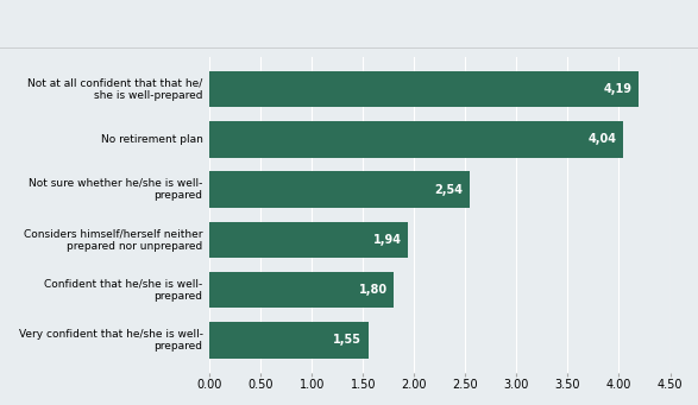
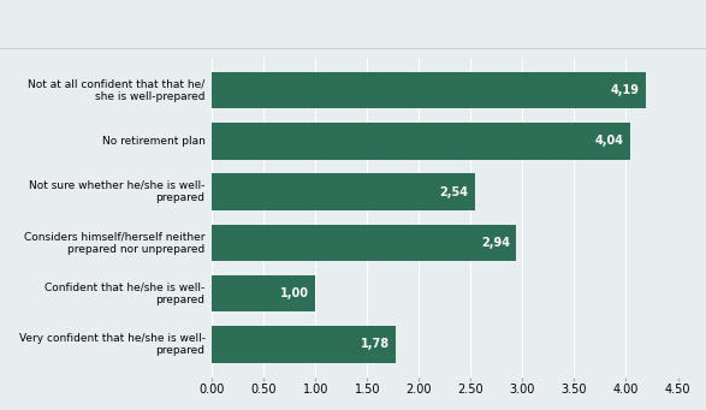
Considers himself/herself neither prepared nor unprepared: 1,94 -> 2,94
Confident that he/she is well- prepared: 1,80 -> 1,00
Very confident that he/she is well- prepared: 1,55 -> 1,78
